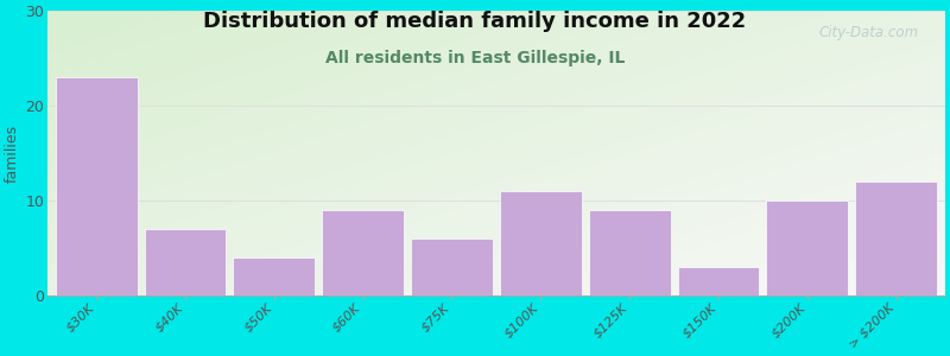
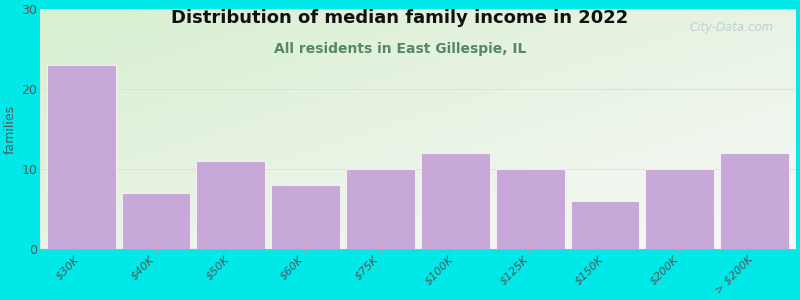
$50K: 4 -> 11
$60K: 9 -> 8
$75K: 6 -> 10
$100K: 11 -> 12
$125K: 9 -> 10
$150K: 3 -> 6
